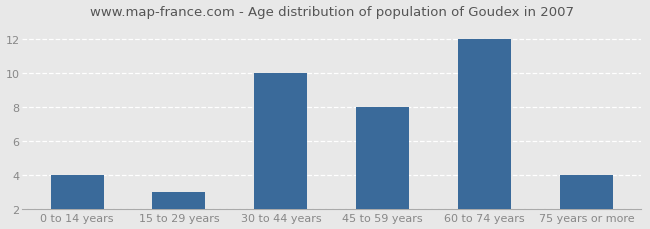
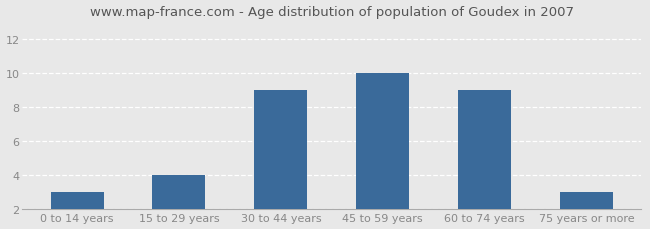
0 to 14 years: 4 -> 3
15 to 29 years: 3 -> 4
30 to 44 years: 10 -> 9
45 to 59 years: 8 -> 10
60 to 74 years: 12 -> 9
75 years or more: 4 -> 3
